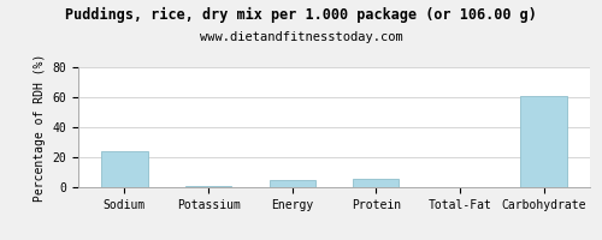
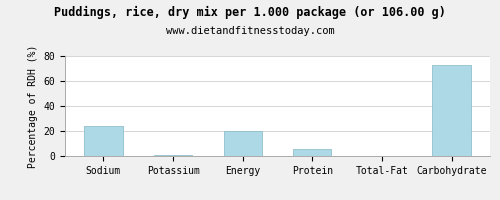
Energy: 5 -> 20
Carbohydrate: 61 -> 73
